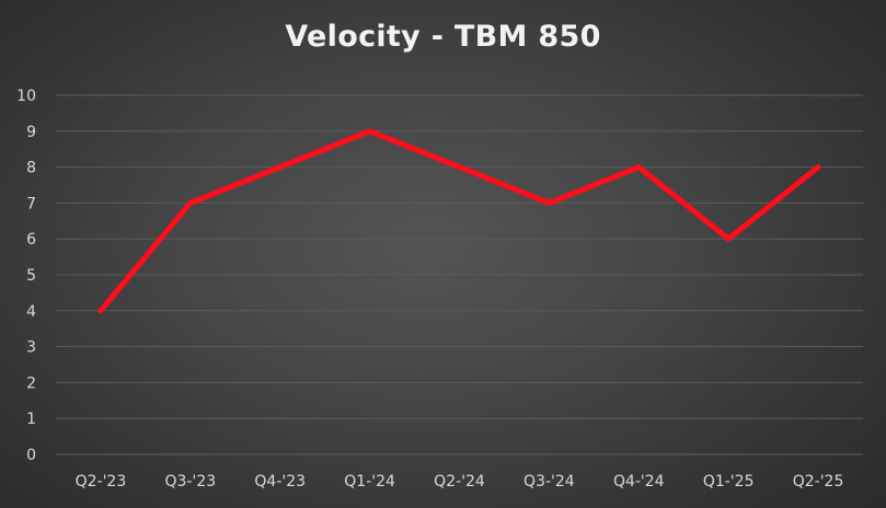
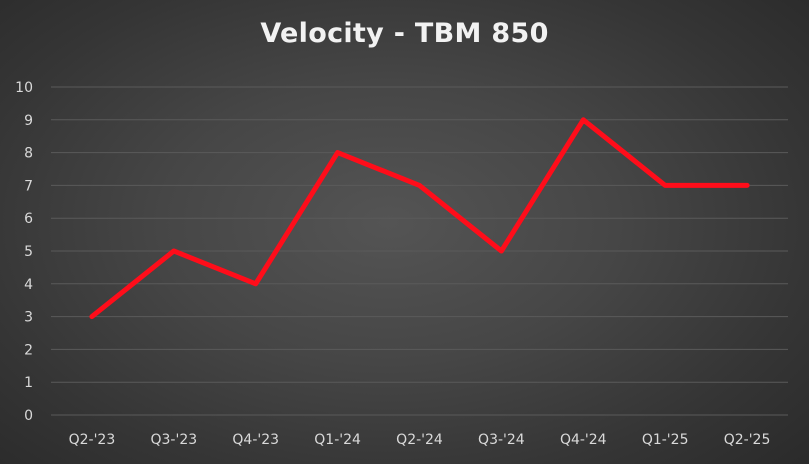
Q2-'23: 4 -> 3
Q3-'23: 7 -> 5
Q4-'23: 8 -> 4
Q1-'24: 9 -> 8
Q2-'24: 8 -> 7
Q3-'24: 7 -> 5
Q4-'24: 8 -> 9
Q1-'25: 6 -> 7
Q2-'25: 8 -> 7
